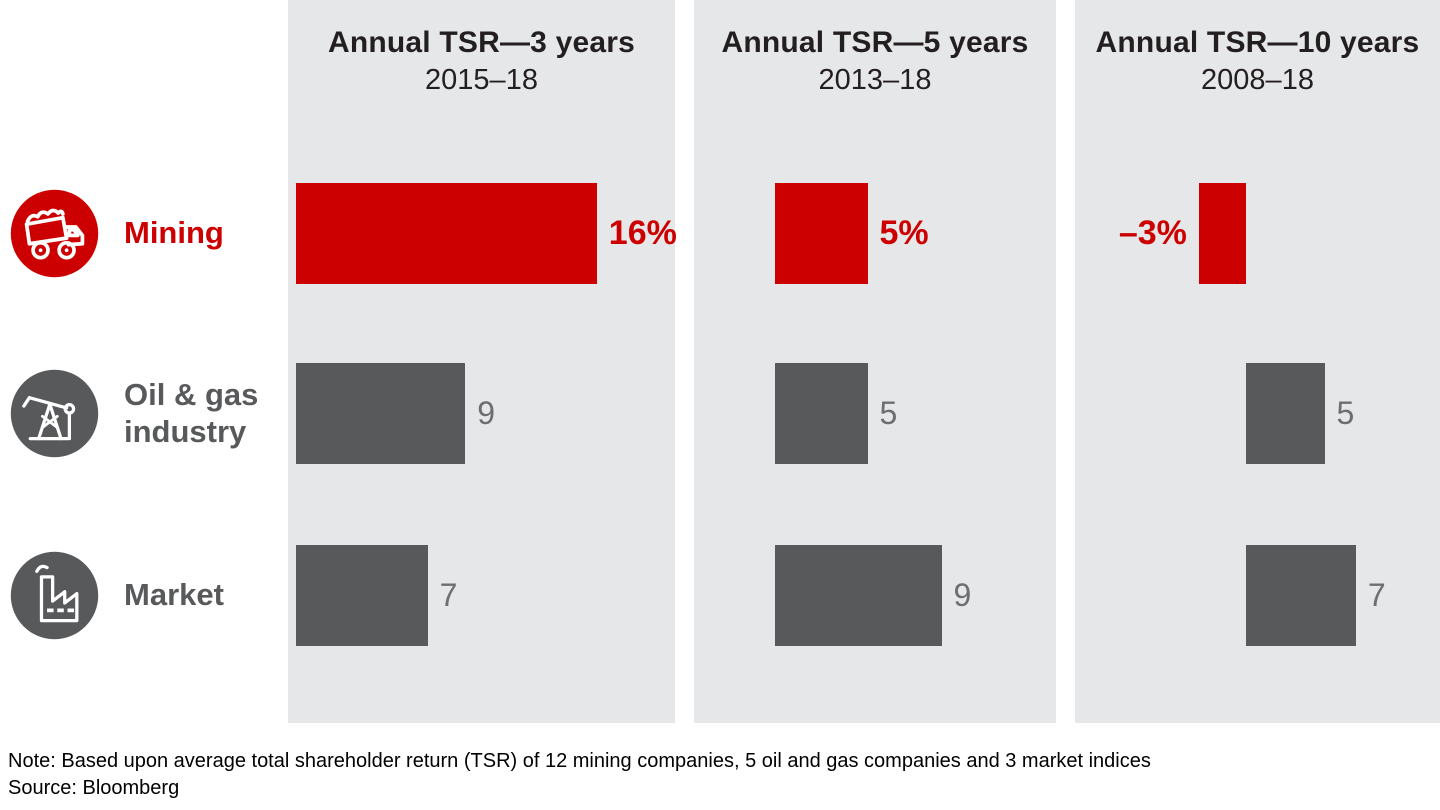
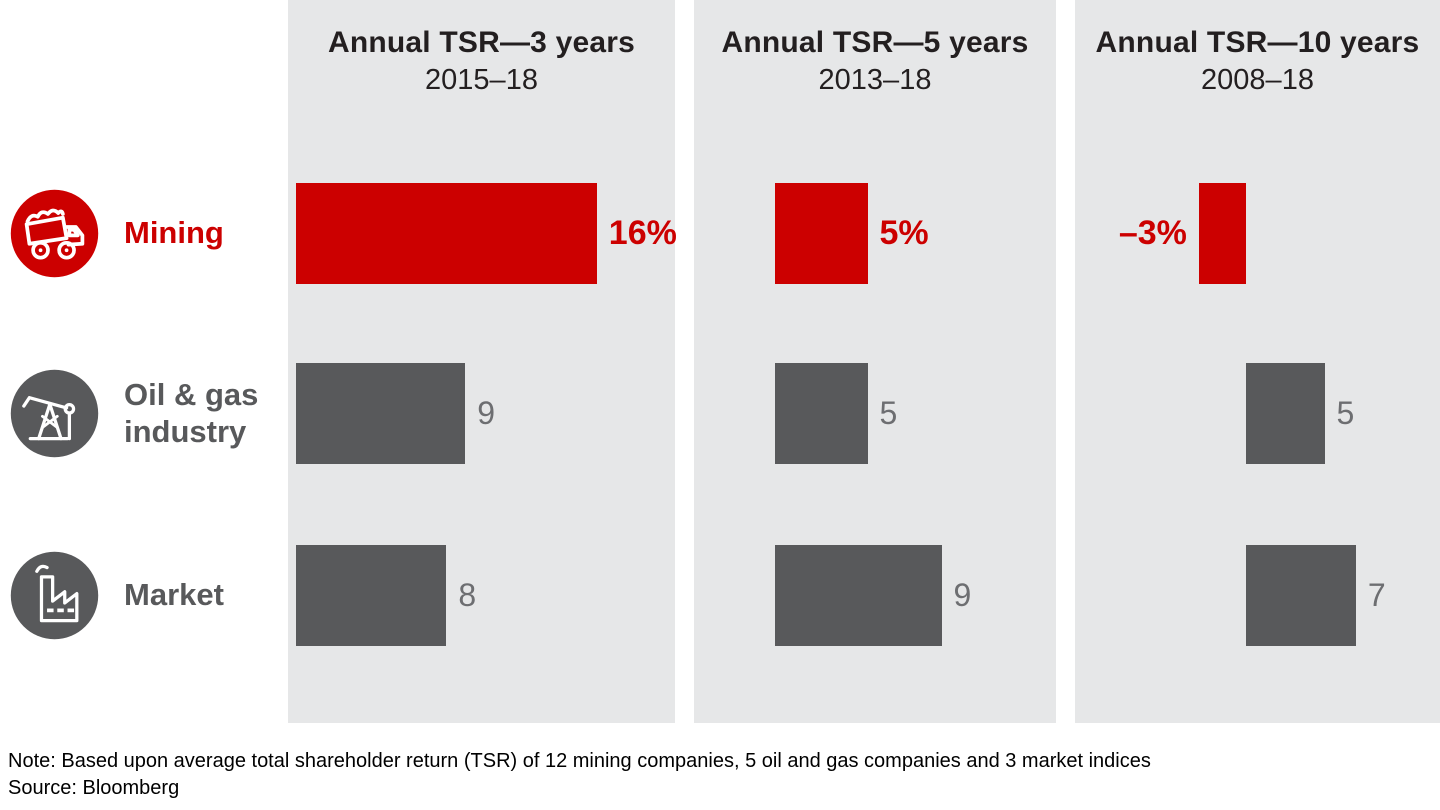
Market/Mining: 7 -> 8
